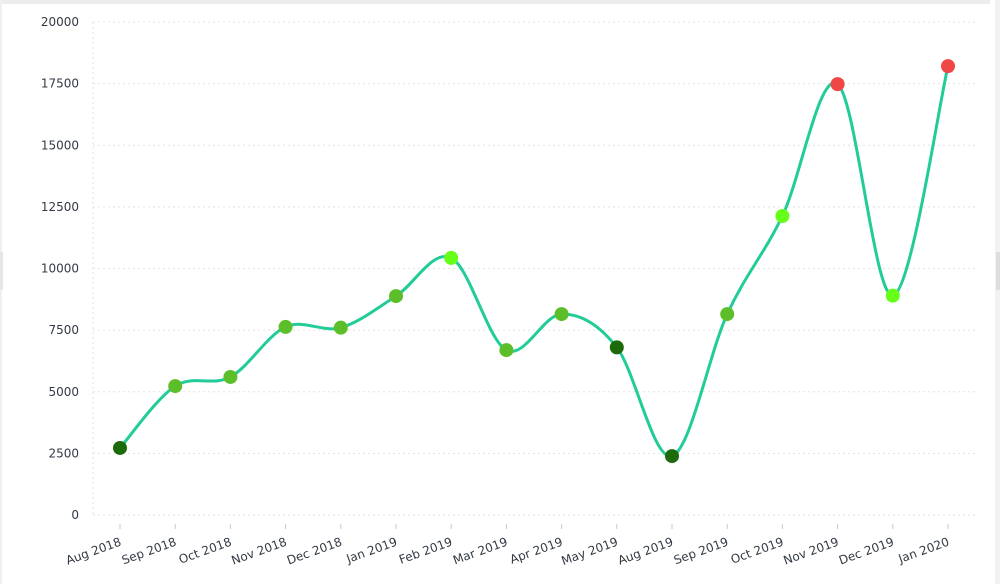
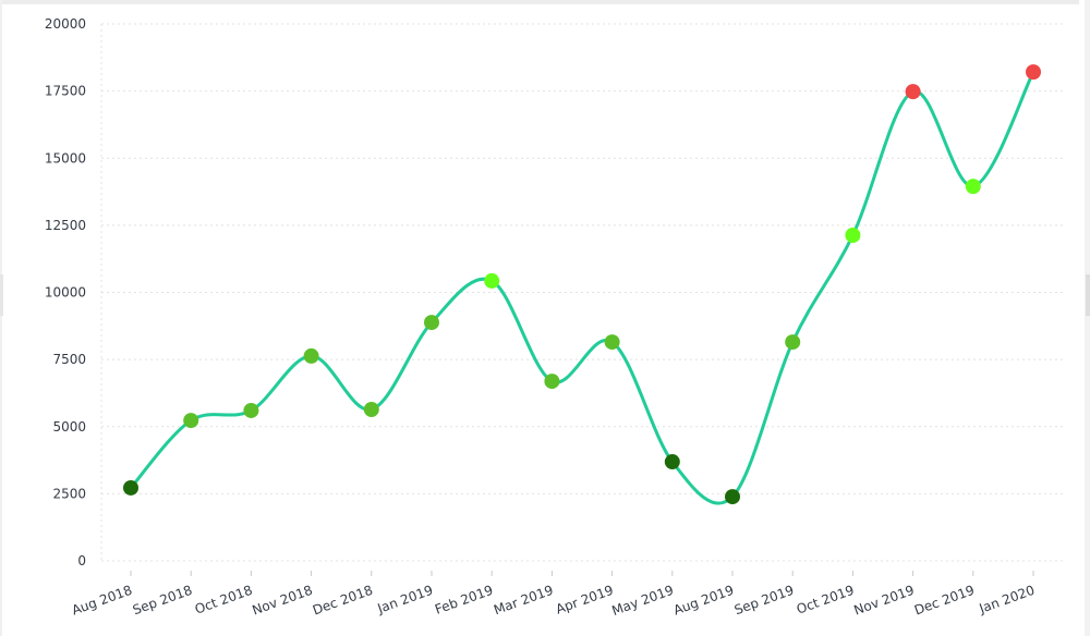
Dec 2018: 7600 -> 5600
May 2019: 6800 -> 3700
Dec 2019: 8900 -> 14000
